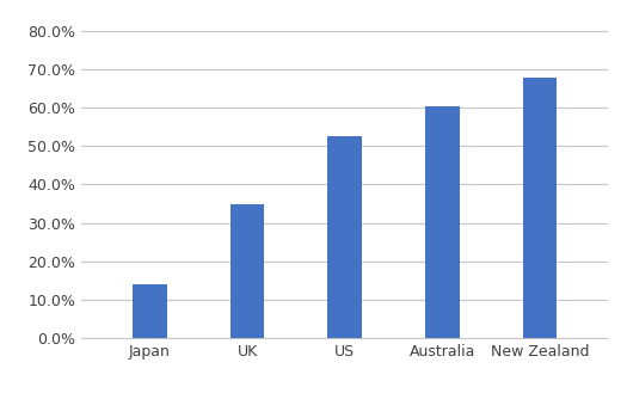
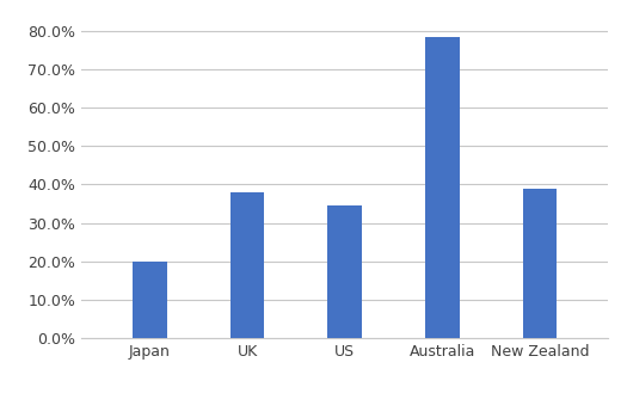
Japan: 14.0% -> 20.0%
UK: 35.0% -> 38.0%
US: 52.5% -> 34.5%
Australia: 60.5% -> 78.5%
New Zealand: 68.0% -> 39.0%
